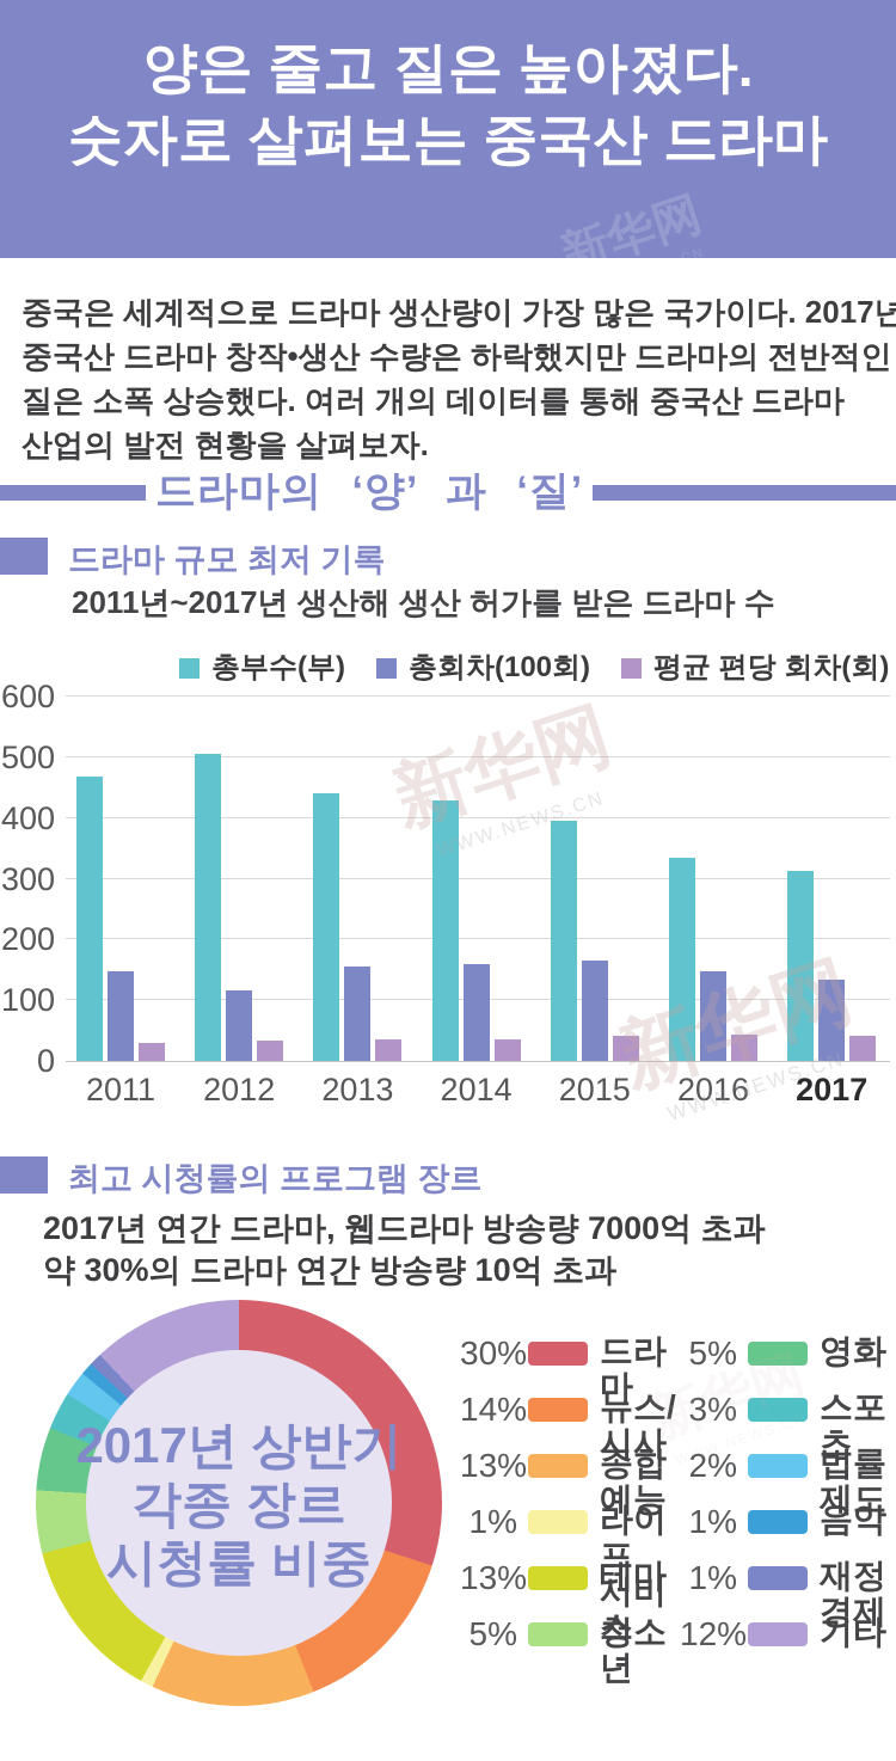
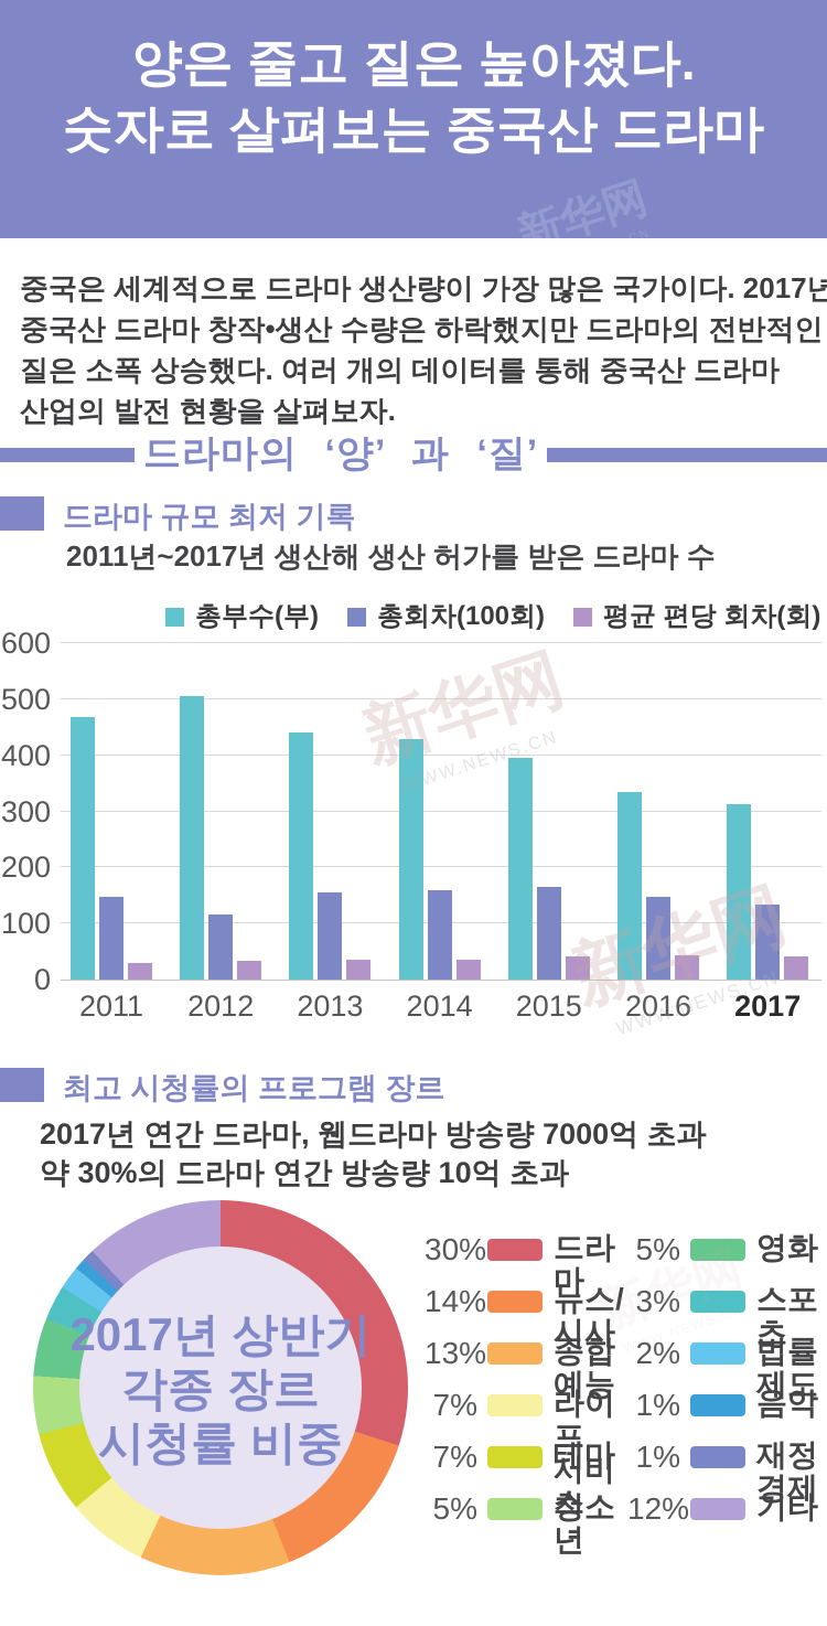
2017년 상반기 각종 장르 시청률 비중/라이프 서비스: 1% -> 7%
2017년 상반기 각종 장르 시청률 비중/테마: 13% -> 7%
